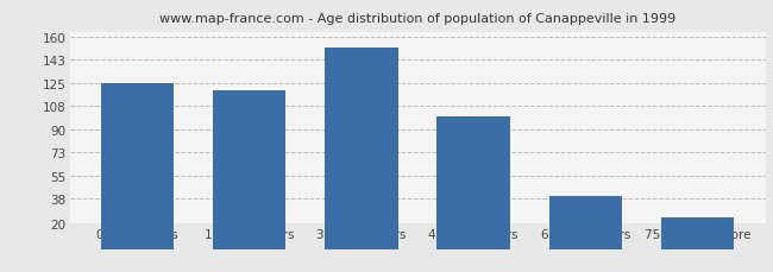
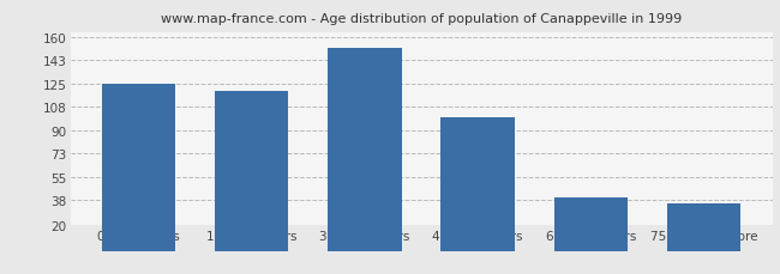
75 years or more: 24 -> 36
